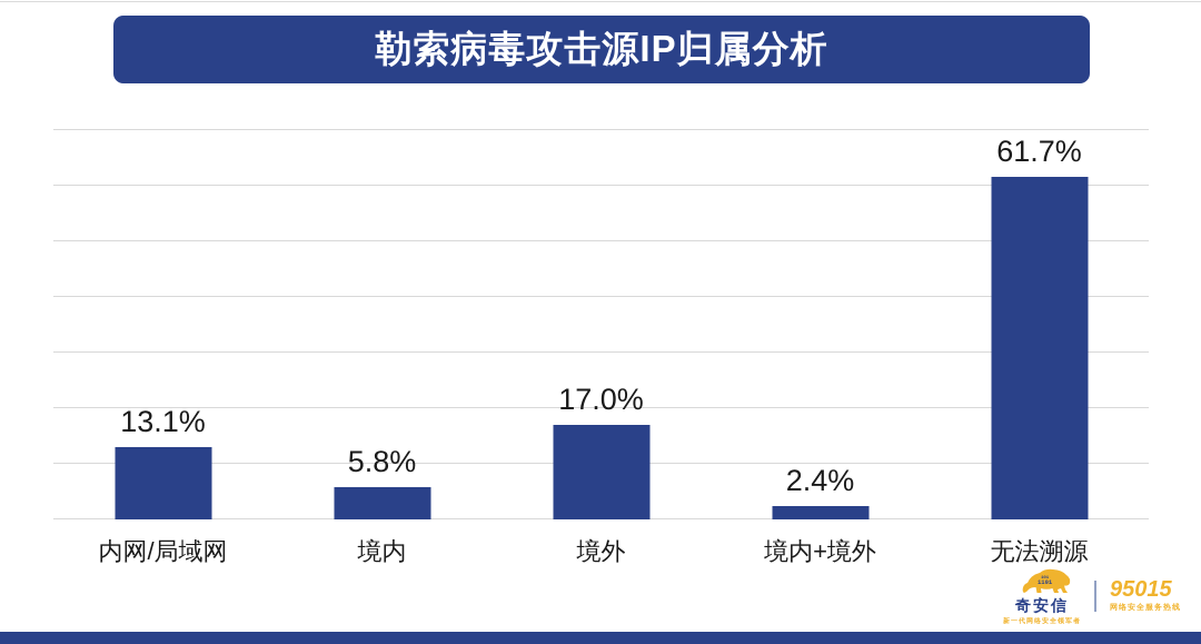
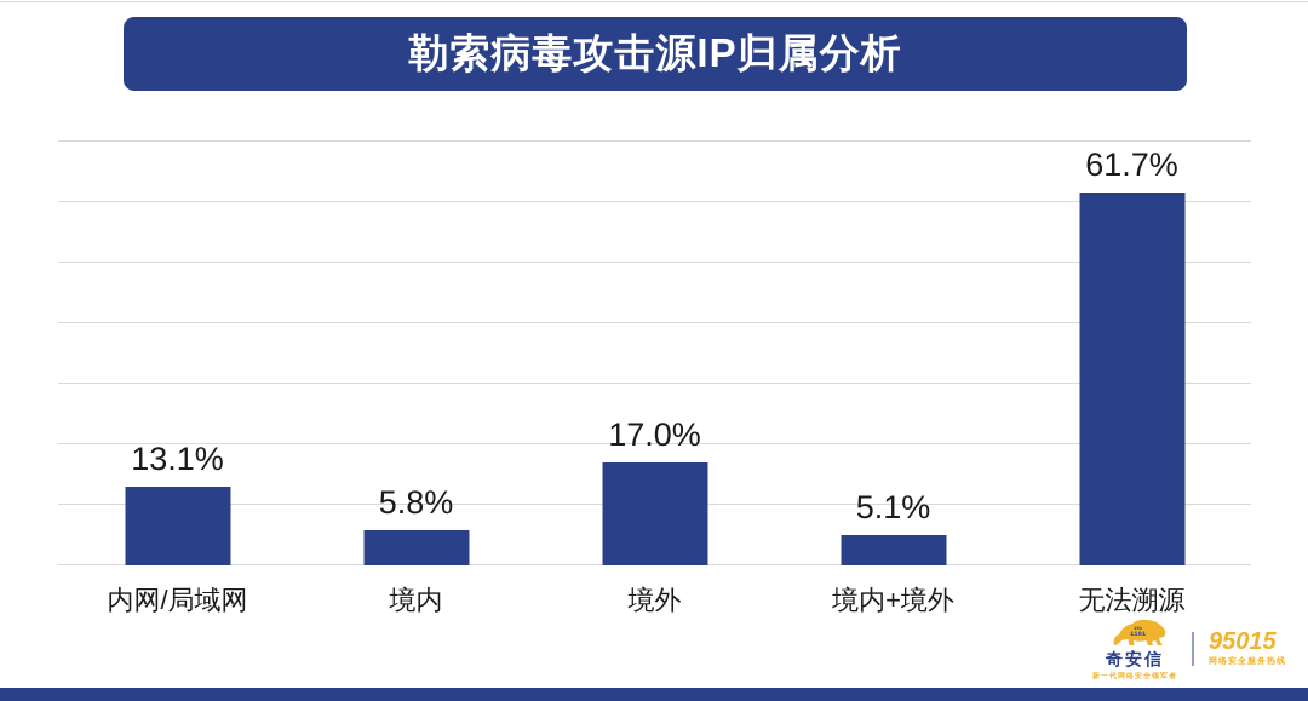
境内+境外: 2.4% -> 5.1%
